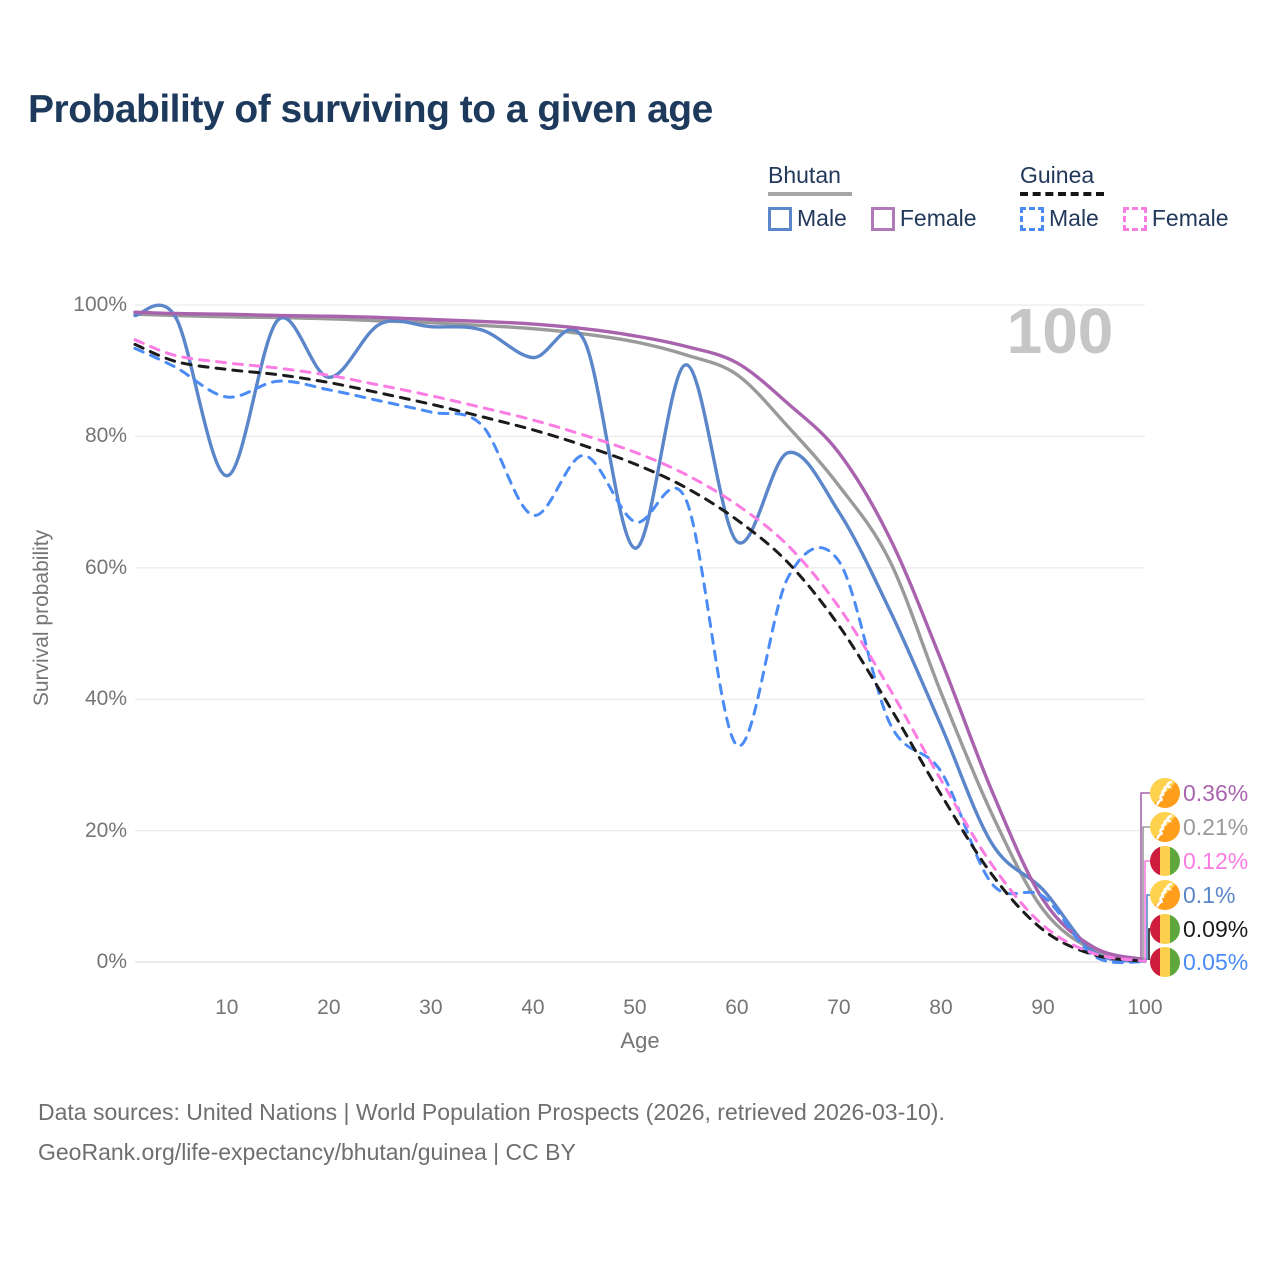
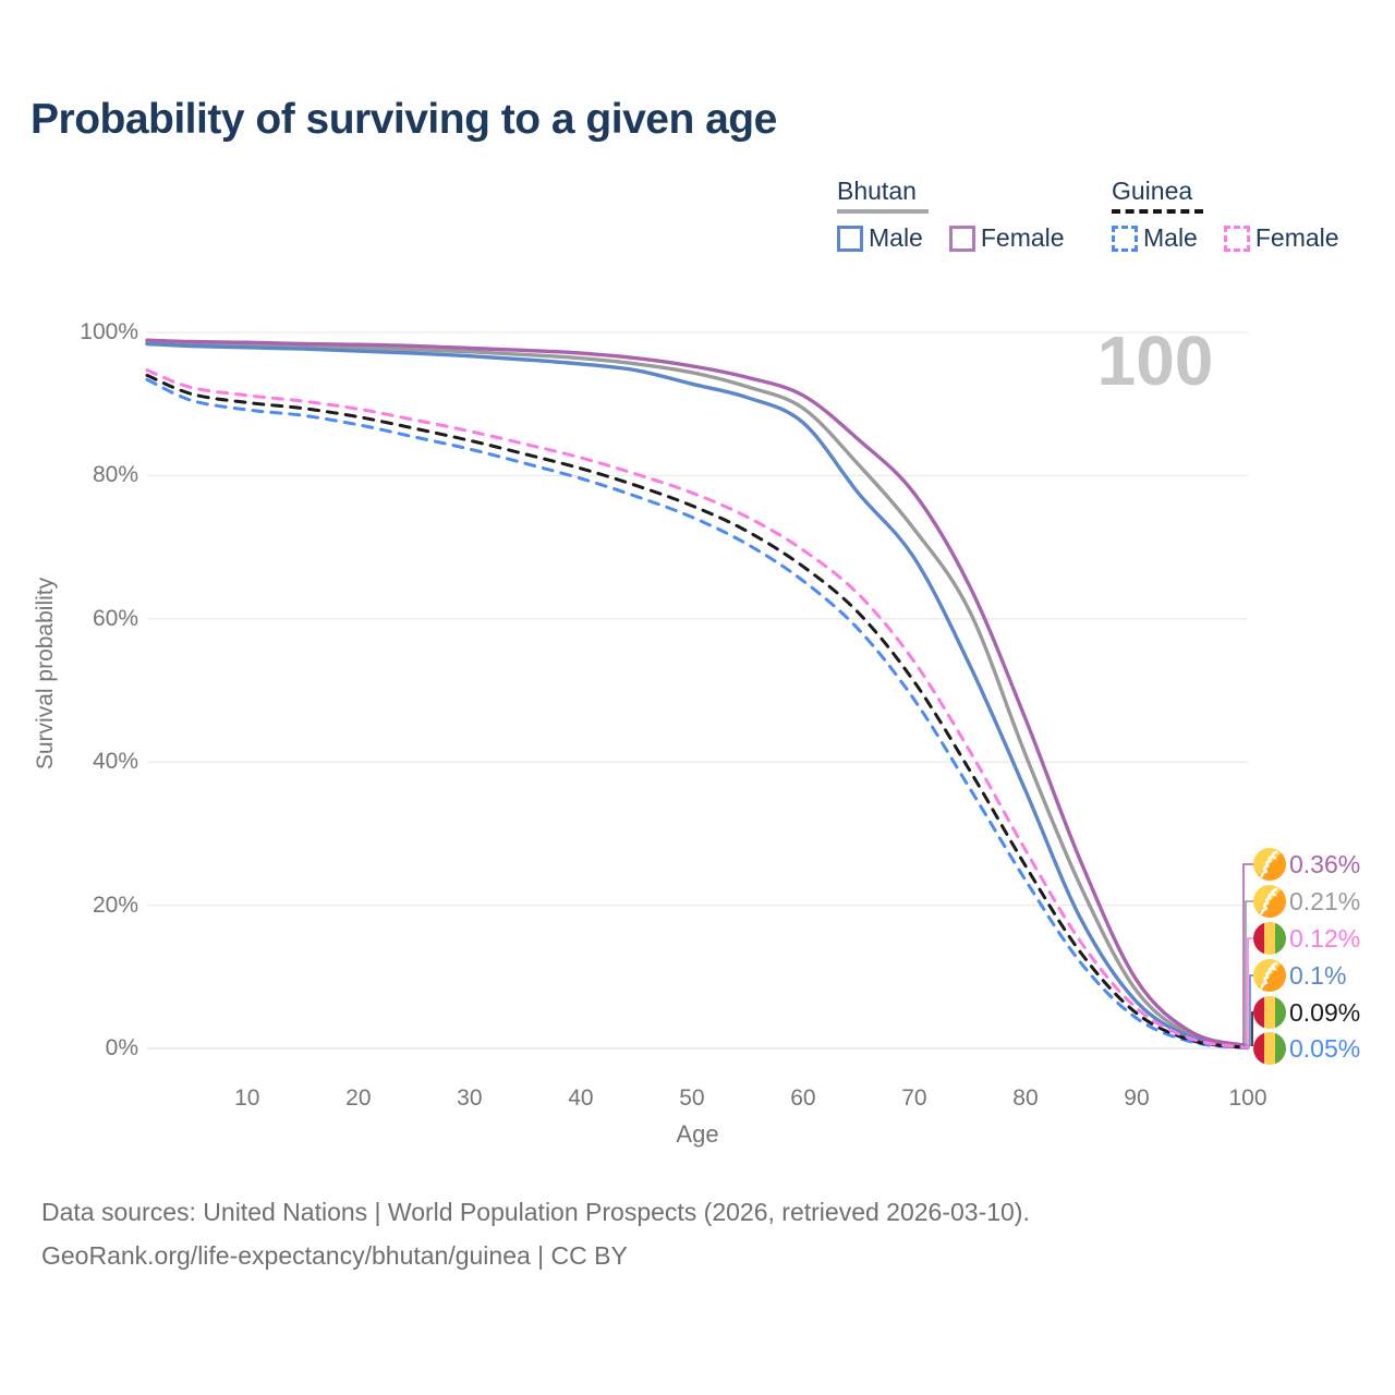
Bhutan Male/10: 74% -> 98%
Guinea Male/10: 86% -> 89%
Bhutan Male/20: 89% -> 97%
Bhutan Male/40: 92% -> 96%
Guinea Male/40: 68% -> 80%
Bhutan Male/50: 63% -> 93%
Guinea Male/50: 67% -> 74%
Bhutan Male/60: 64% -> 87%
Guinea Male/60: 33% -> 65%
Guinea Male/70: 61% -> 49%
Guinea Male/80: 29% -> 24%
Bhutan Male/90: 11% -> 6%
Guinea Male/90: 10% -> 4%
